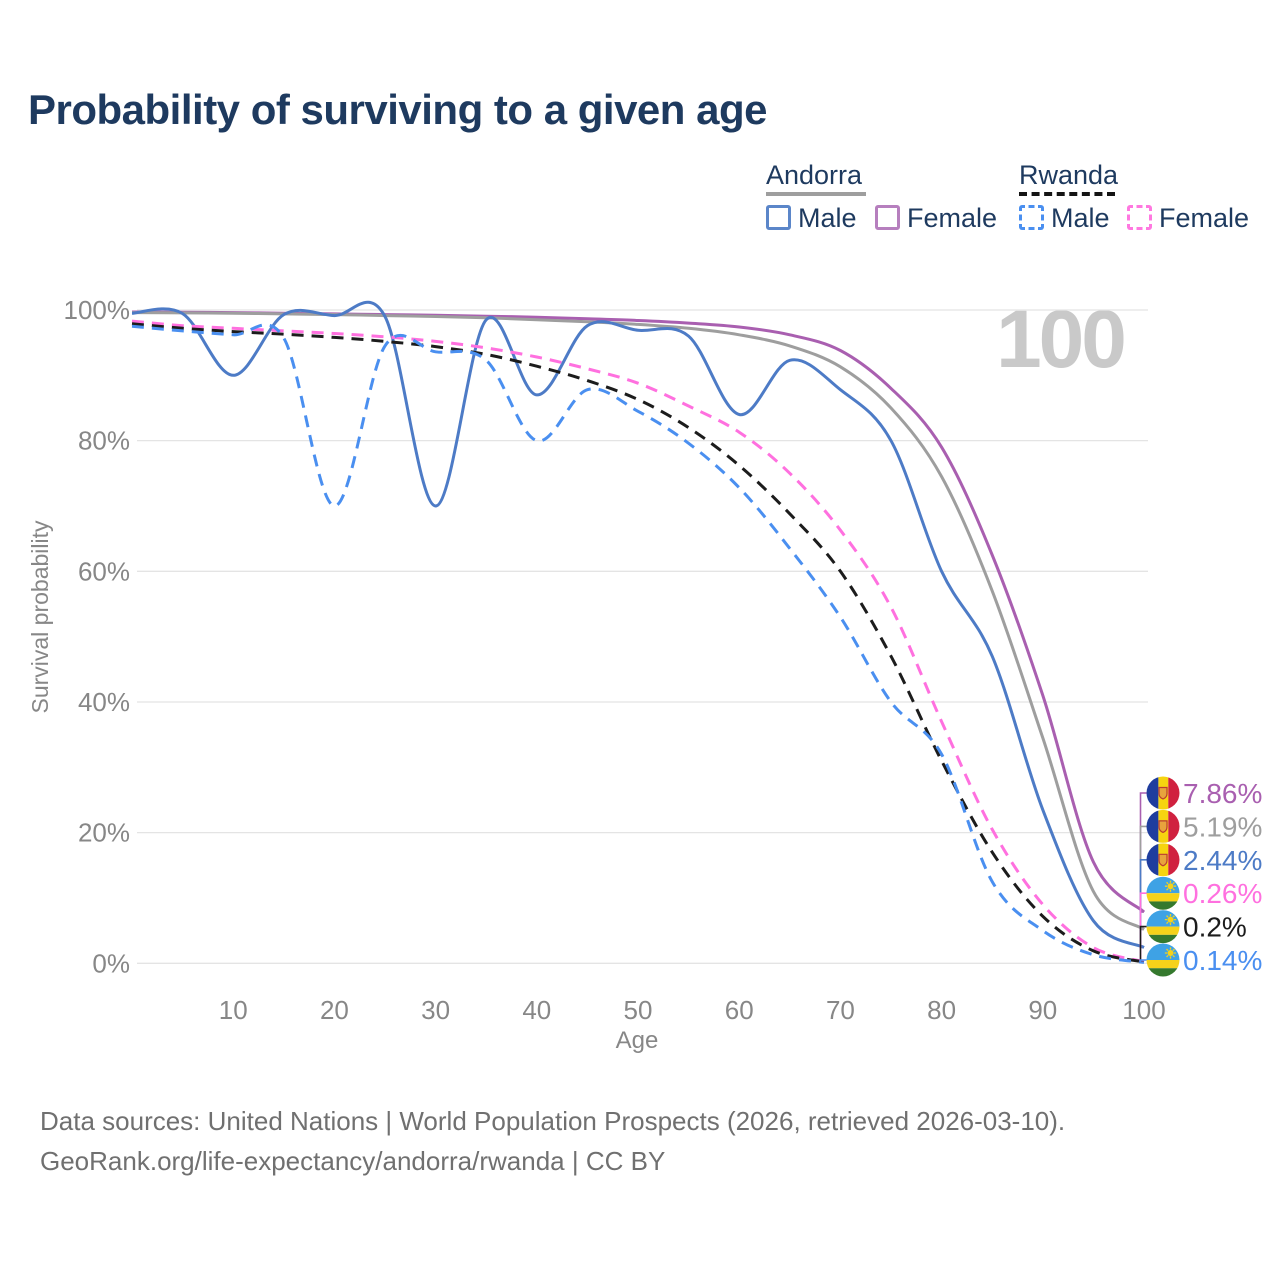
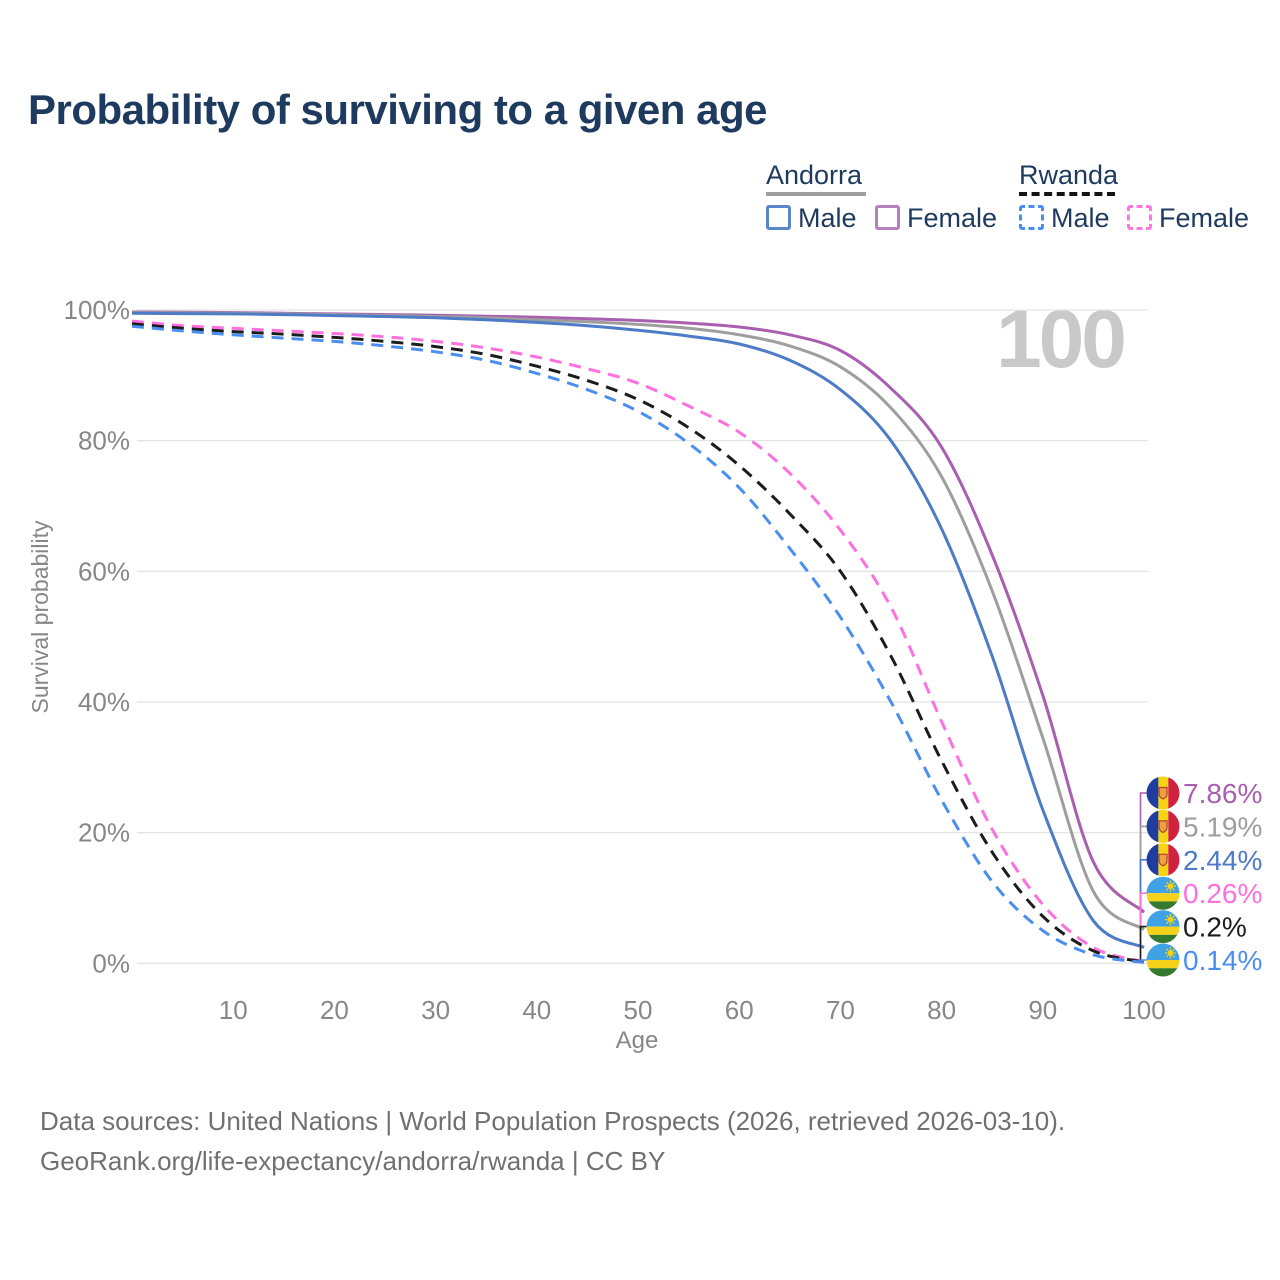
Andorra Male/10: 90% -> 99%
Rwanda Male/20: 70% -> 95%
Andorra Male/30: 70% -> 99%
Andorra Male/40: 87% -> 98%
Rwanda Male/40: 80% -> 90%
Andorra Male/60: 84% -> 95%
Andorra Male/80: 60% -> 66%
Rwanda Male/80: 32% -> 25%
